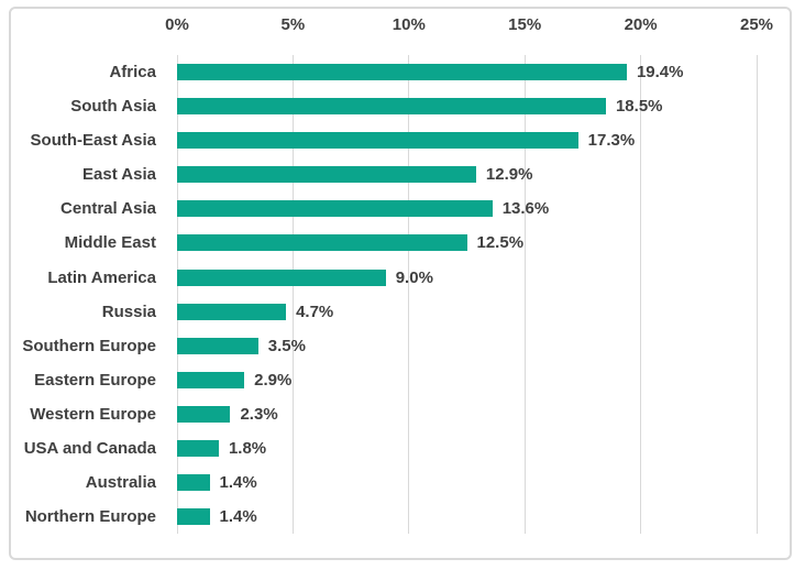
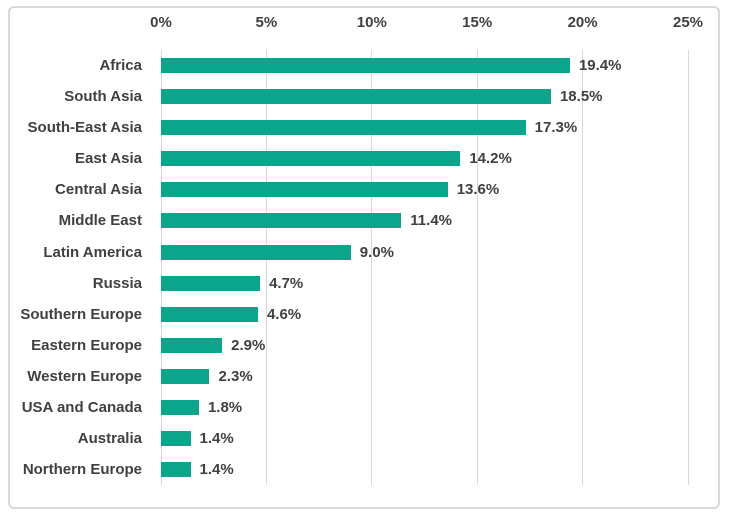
East Asia: 12.9% -> 14.2%
Middle East: 12.5% -> 11.4%
Southern Europe: 3.5% -> 4.6%
